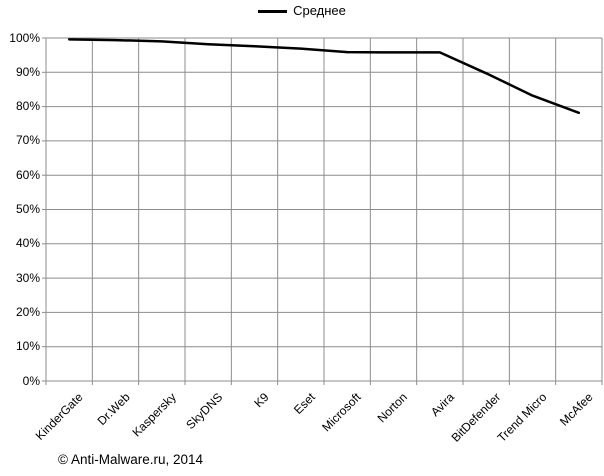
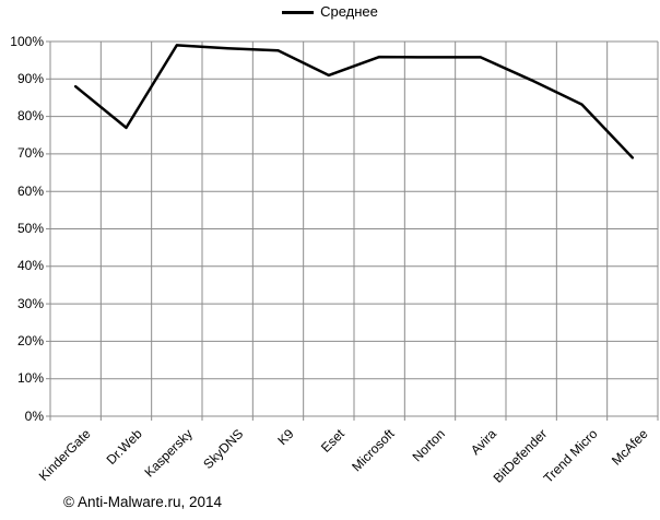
KinderGate: 100% -> 88%
Dr.Web: 99% -> 77%
Eset: 97% -> 91%
McAfee: 78% -> 69%
